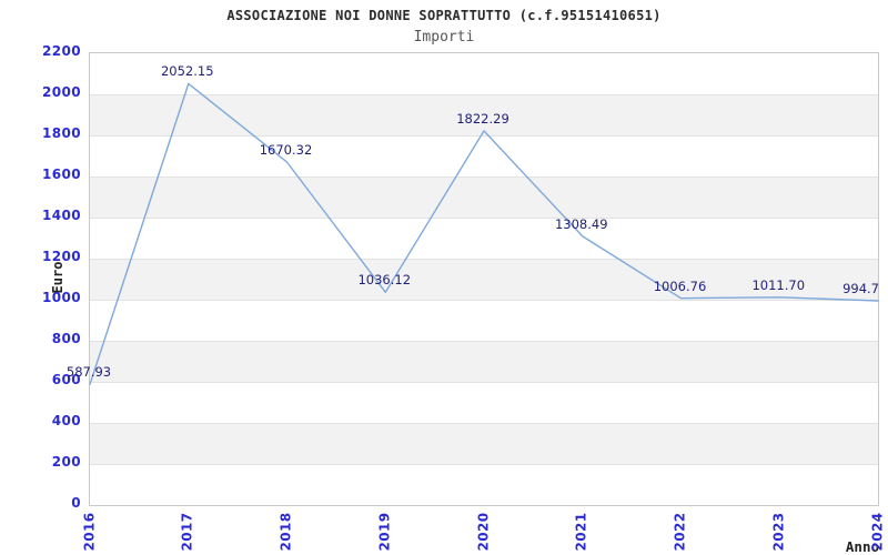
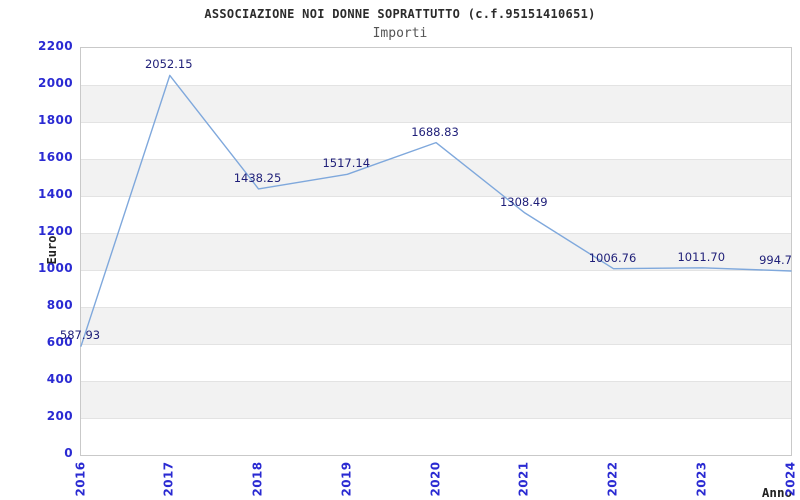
2018: 1670.32 -> 1438.25
2019: 1036.12 -> 1517.14
2020: 1822.29 -> 1688.83
